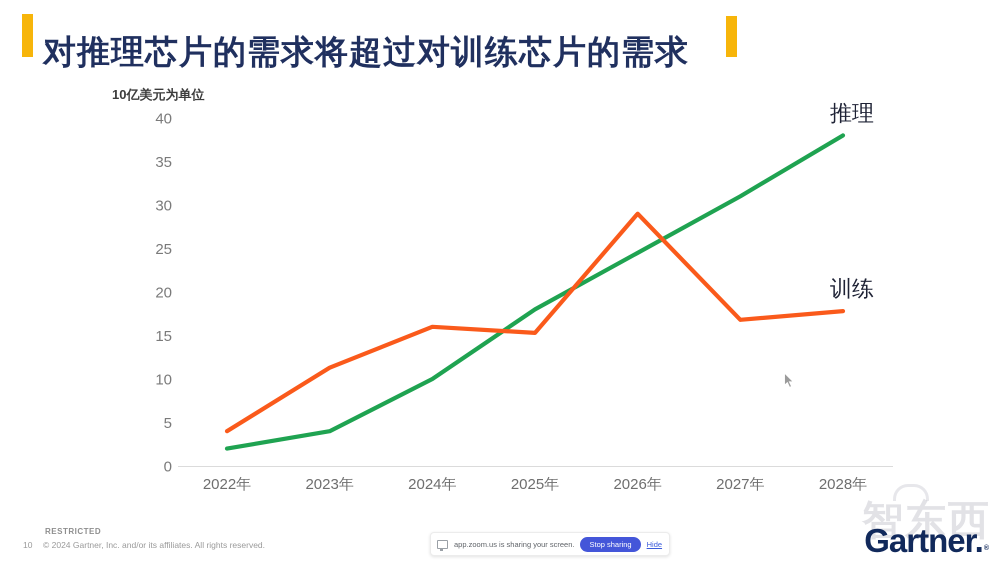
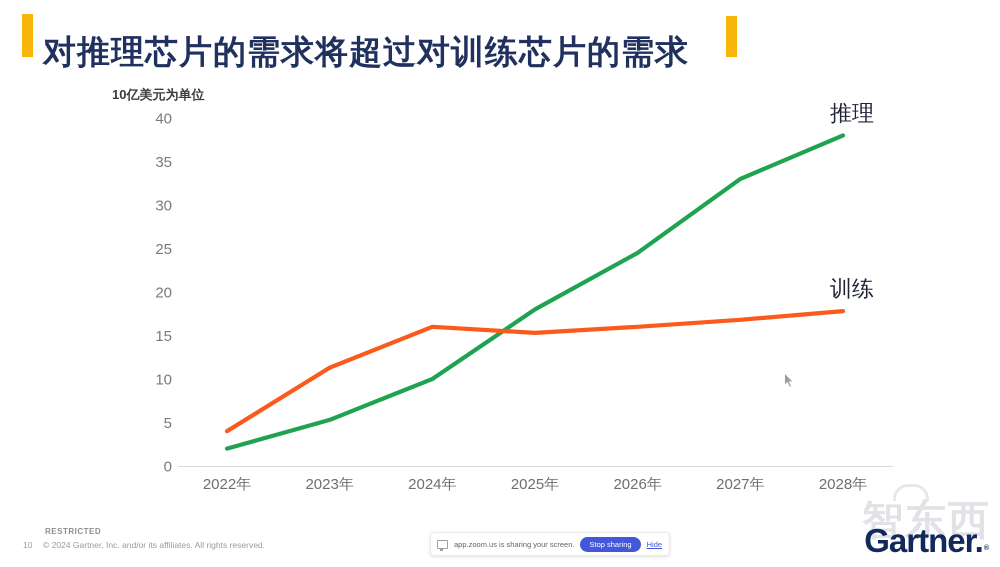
推理/2023年: 4 -> 5
训练/2026年: 29 -> 16
推理/2027年: 31 -> 33
